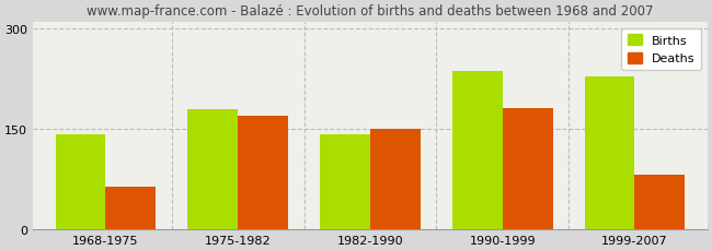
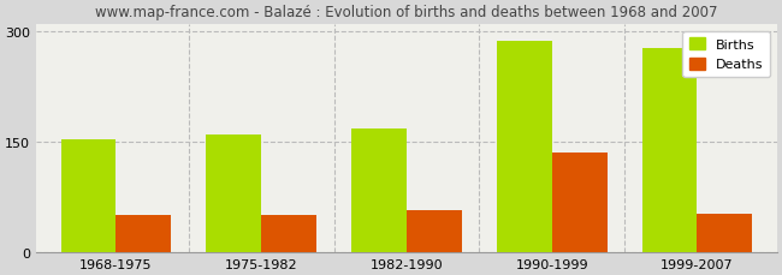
Births/1968-1975: 142 -> 153
Deaths/1968-1975: 64 -> 50
Births/1975-1982: 180 -> 160
Deaths/1975-1982: 170 -> 50
Births/1982-1990: 142 -> 168
Deaths/1982-1990: 150 -> 57
Births/1990-1999: 236 -> 287
Deaths/1990-1999: 182 -> 136
Births/1999-2007: 228 -> 278
Deaths/1999-2007: 82 -> 52
